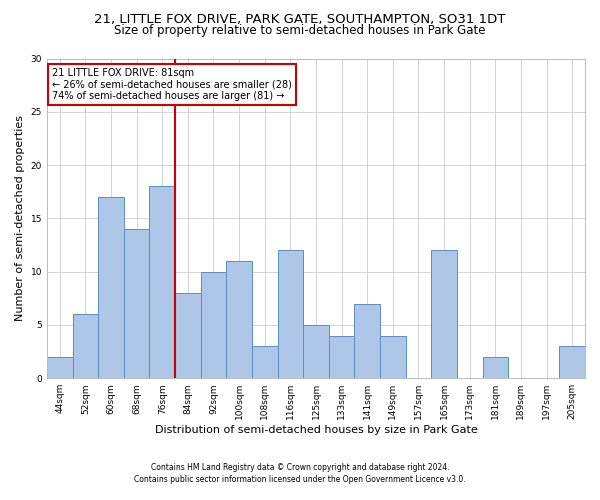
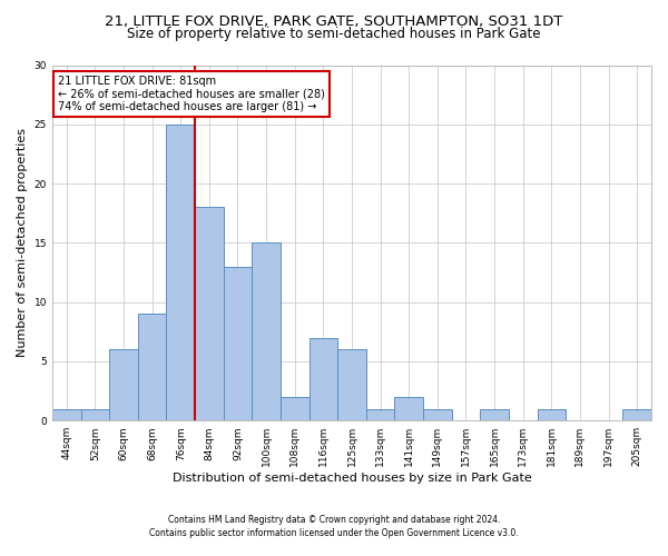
44sqm: 2 -> 1
52sqm: 6 -> 1
60sqm: 17 -> 6
68sqm: 14 -> 9
76sqm: 18 -> 25
84sqm: 8 -> 18
92sqm: 10 -> 13
100sqm: 11 -> 15
108sqm: 3 -> 2
116sqm: 12 -> 7
125sqm: 5 -> 6
133sqm: 4 -> 1
141sqm: 7 -> 2
149sqm: 4 -> 1
165sqm: 12 -> 1
181sqm: 2 -> 1
205sqm: 3 -> 1
